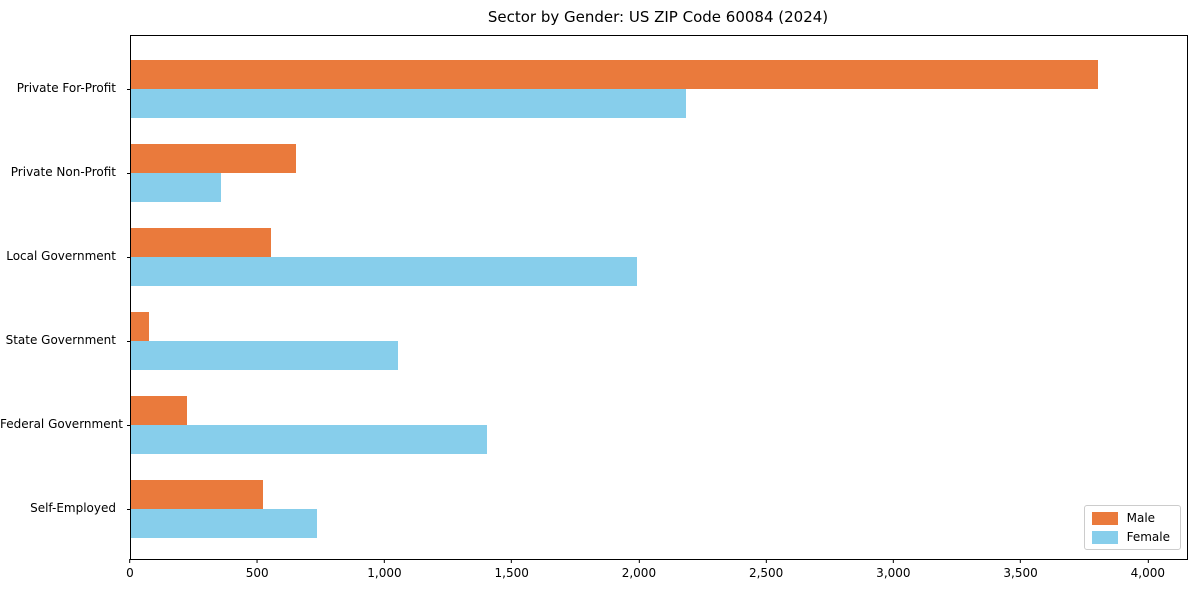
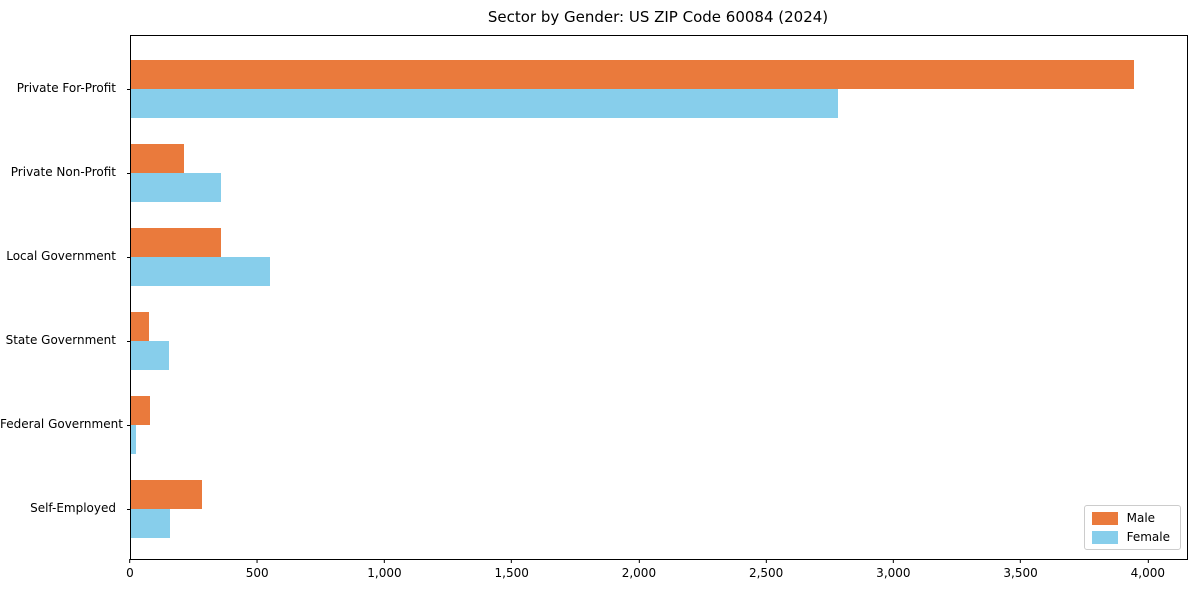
Male/Private For-Profit: 3800 -> 3940
Female/Private For-Profit: 2180 -> 2780
Male/Private Non-Profit: 650 -> 210
Male/Local Government: 550 -> 360
Female/Local Government: 1990 -> 540
Female/State Government: 1050 -> 150
Male/Federal Government: 220 -> 80
Female/Federal Government: 1400 -> 20
Male/Self-Employed: 520 -> 280
Female/Self-Employed: 730 -> 160
